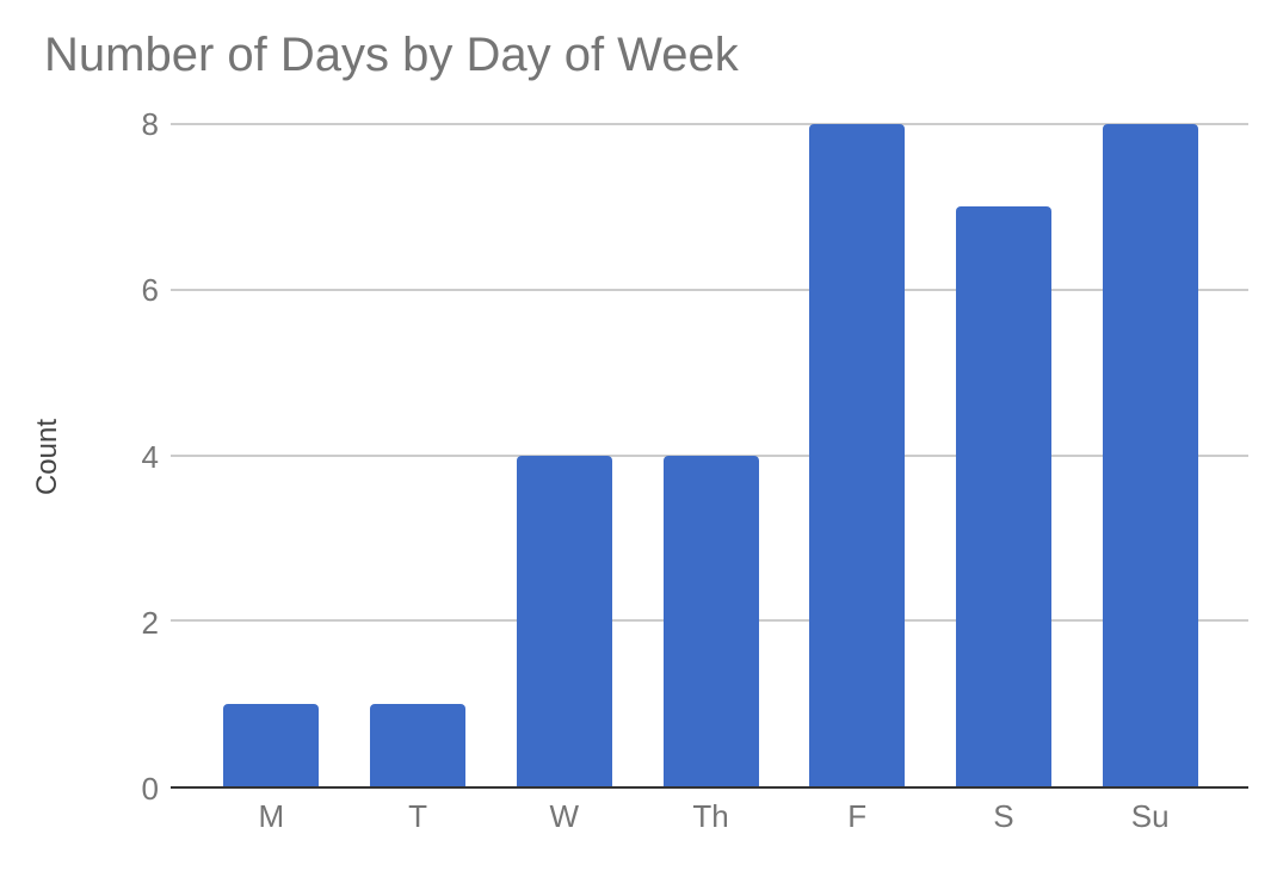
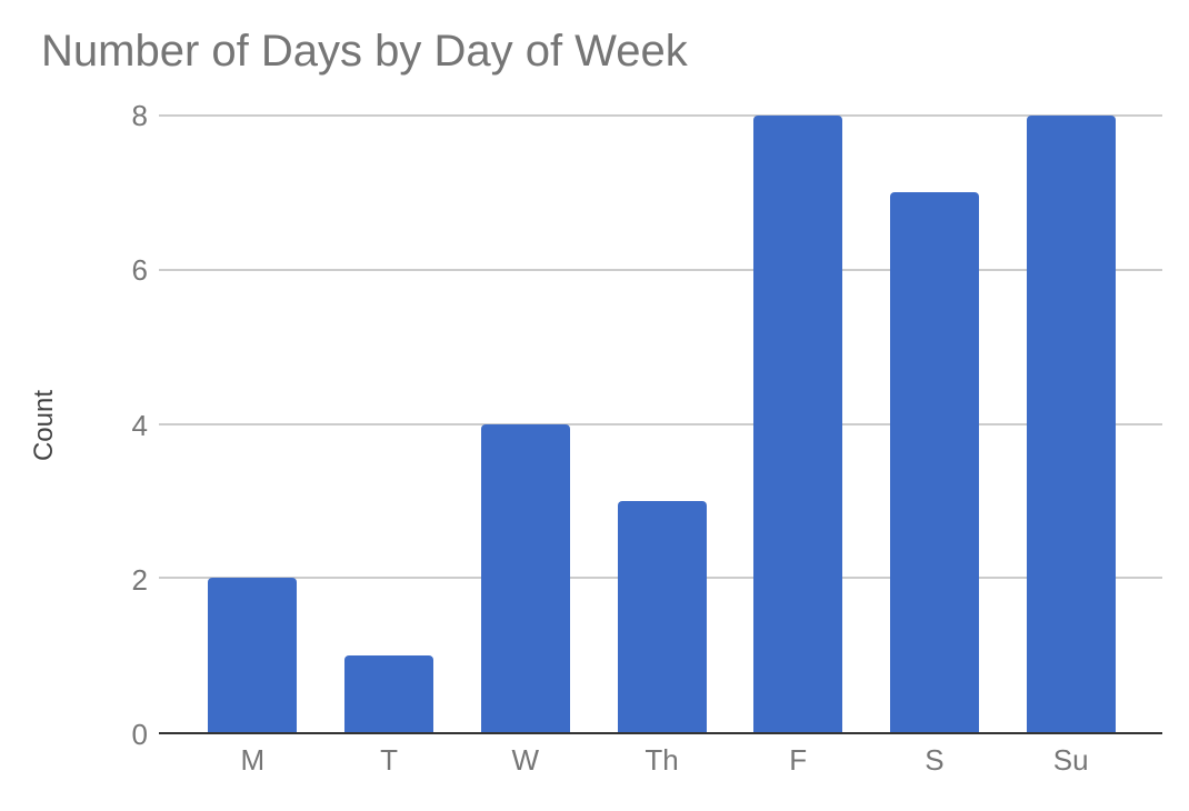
M: 1 -> 2
Th: 4 -> 3
